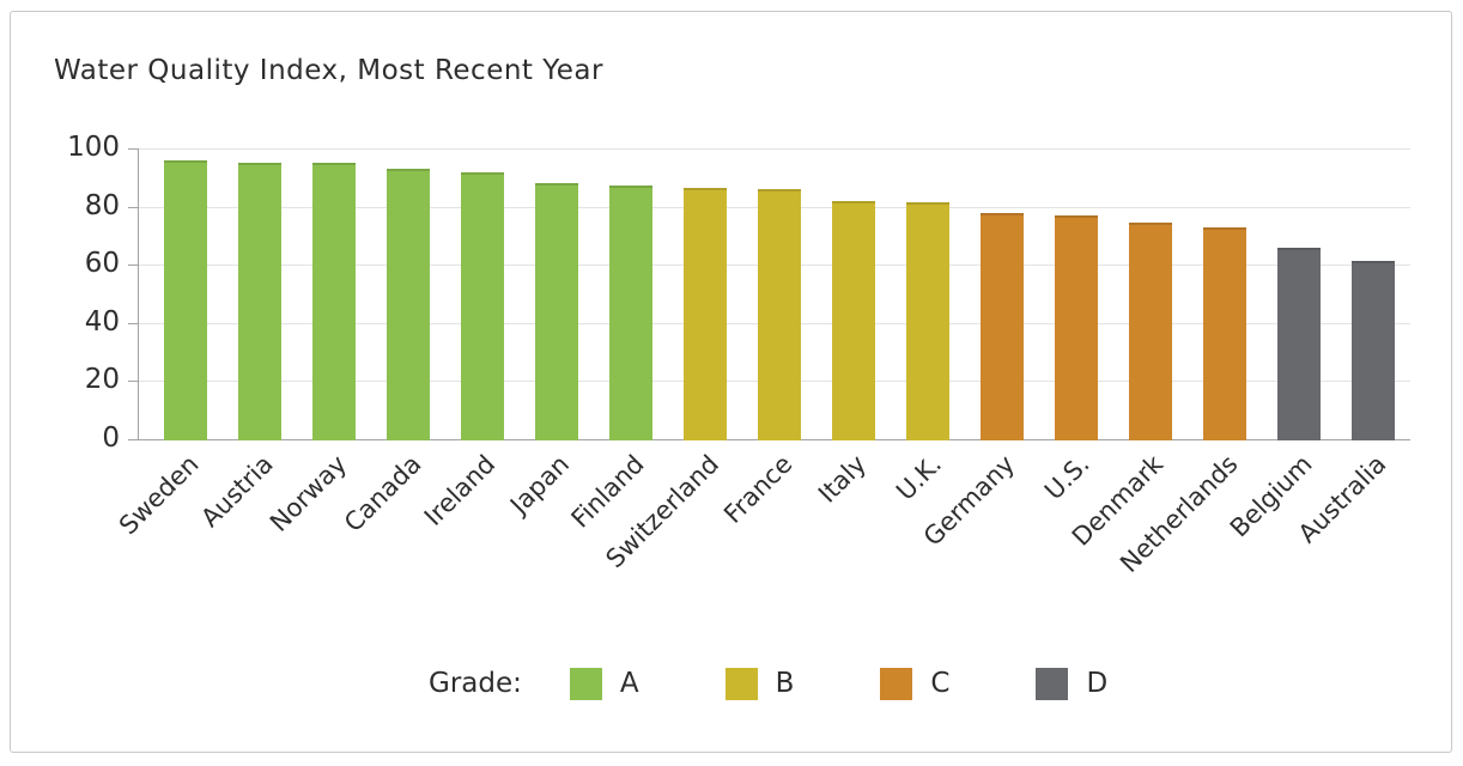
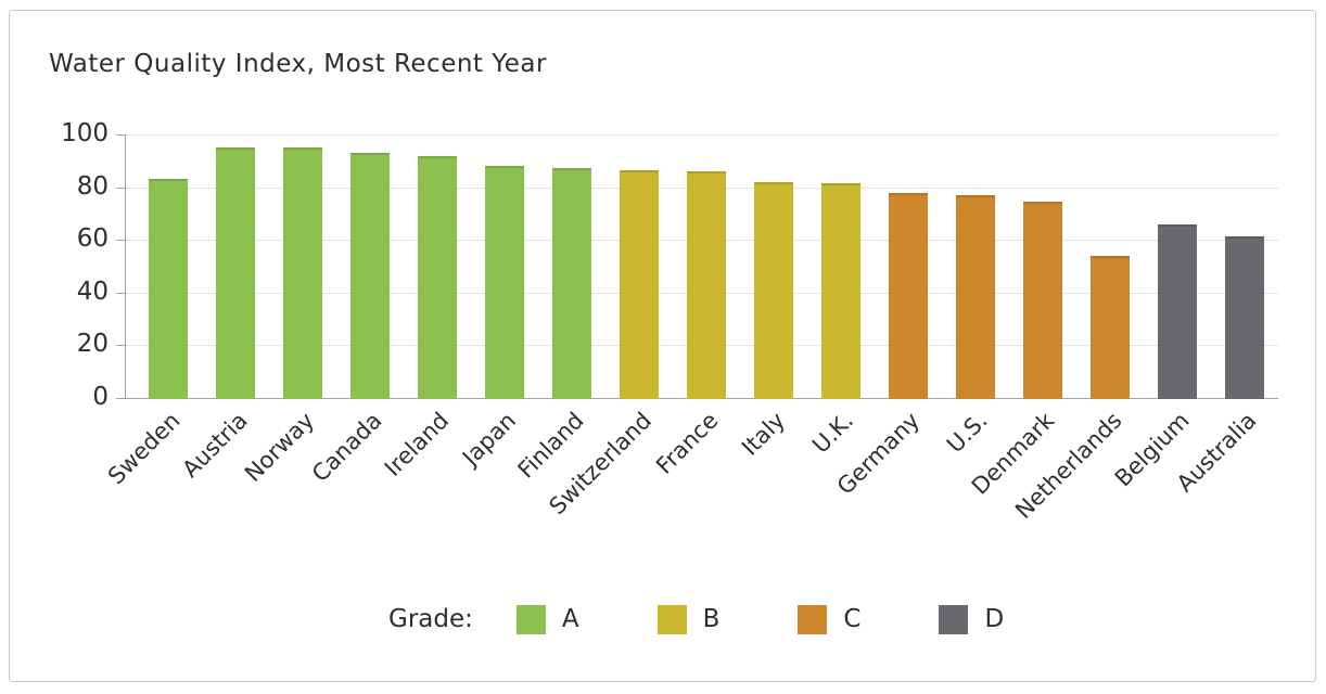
Sweden: 96 -> 83
Netherlands: 73 -> 54
